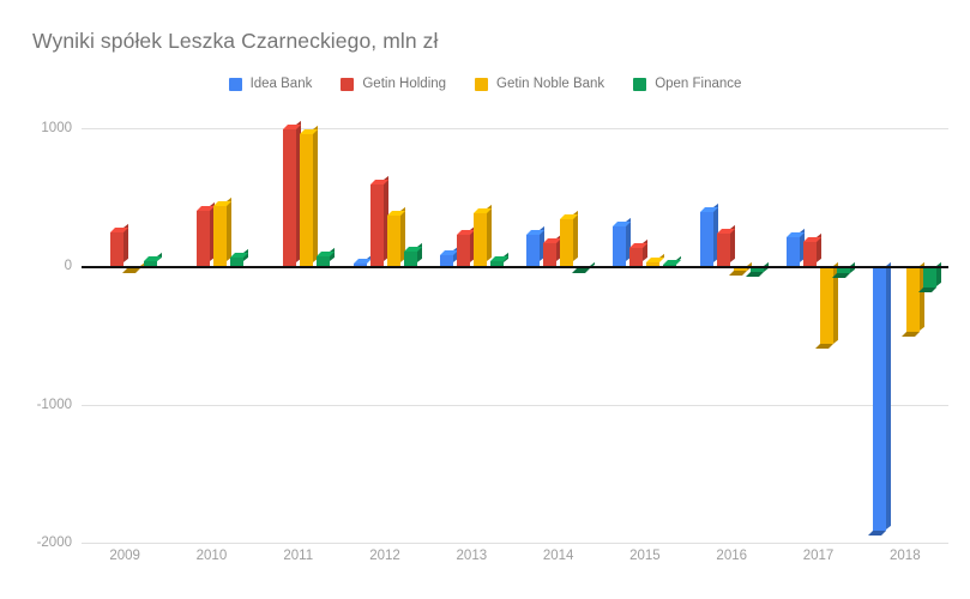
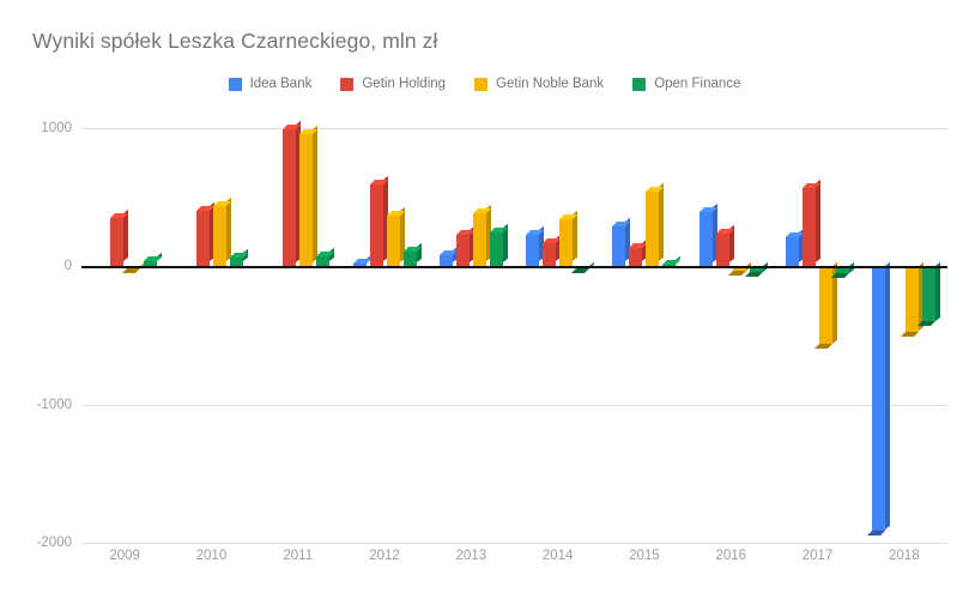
Getin Holding/2009: 250 -> 350
Open Finance/2013: 40 -> 250
Getin Noble Bank/2015: 30 -> 540
Getin Holding/2017: 180 -> 570
Open Finance/2018: -150 -> -400
